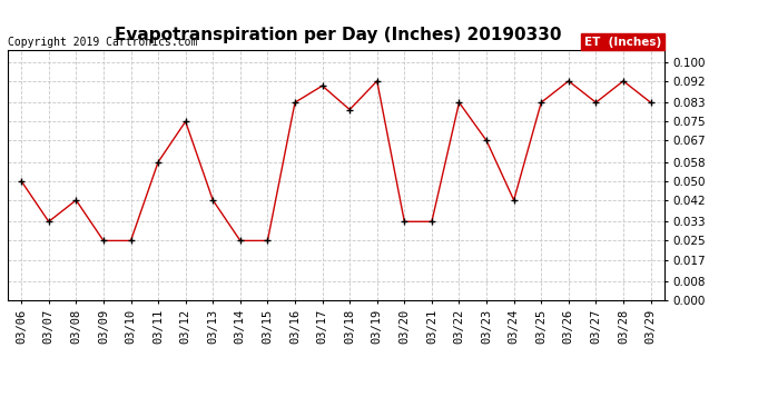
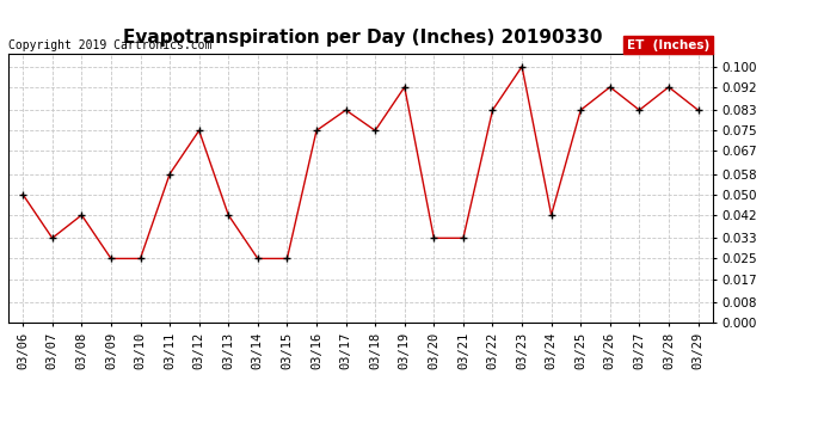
03/16: 0.083 -> 0.075
03/17: 0.090 -> 0.083
03/18: 0.080 -> 0.075
03/23: 0.067 -> 0.100
